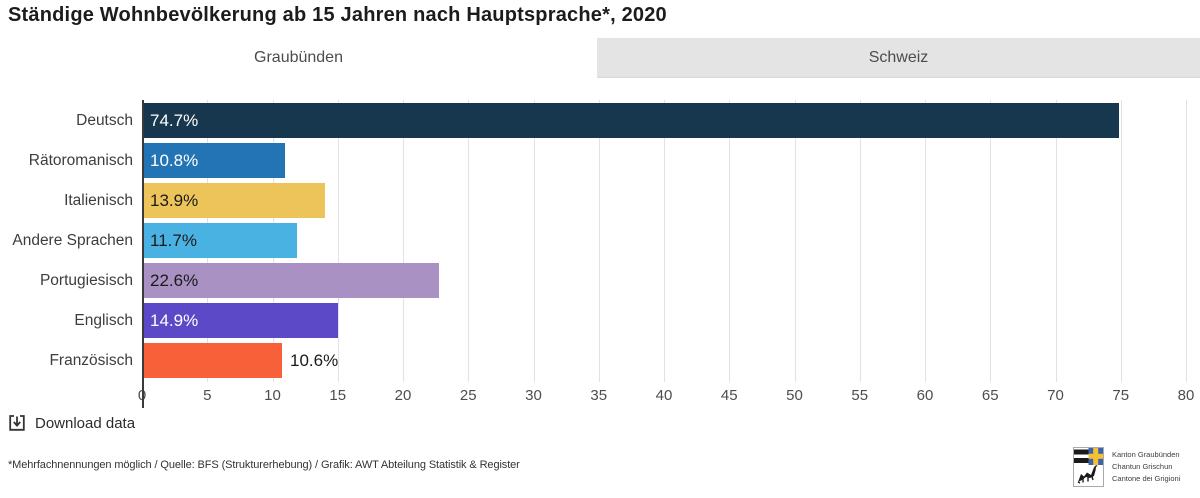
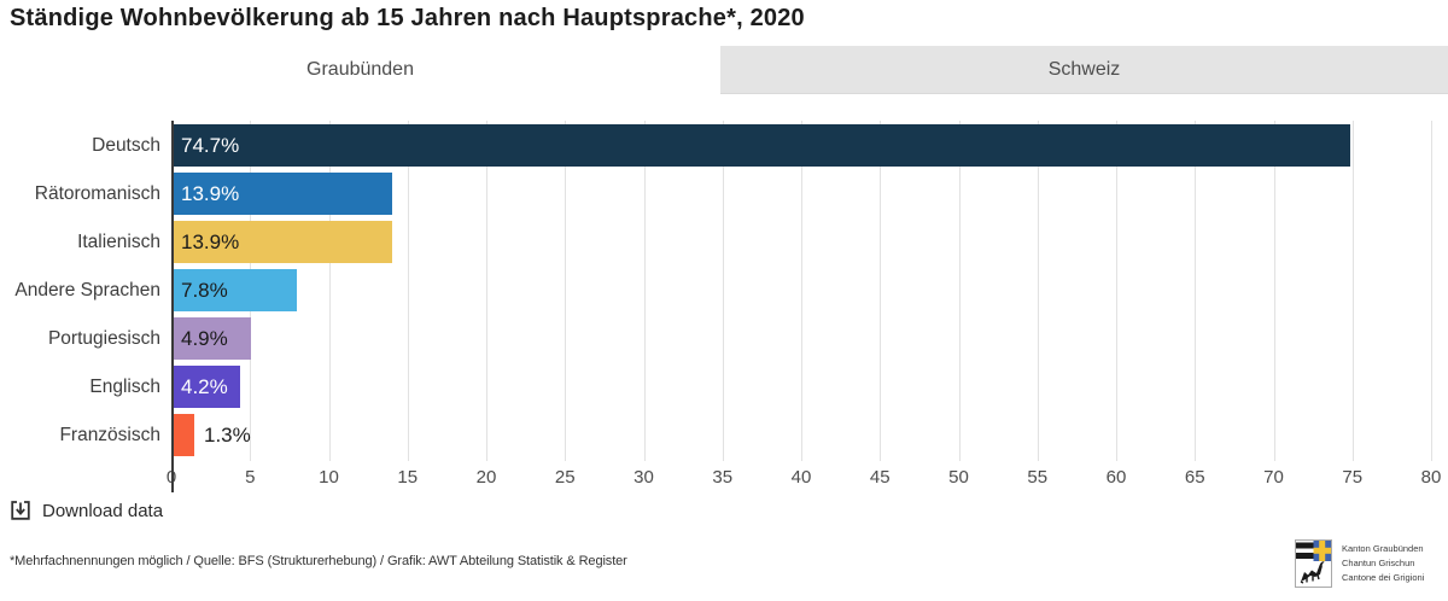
Rätoromanisch: 10.8% -> 13.9%
Andere Sprachen: 11.7% -> 7.8%
Portugiesisch: 22.6% -> 4.9%
Englisch: 14.9% -> 4.2%
Französisch: 10.6% -> 1.3%
